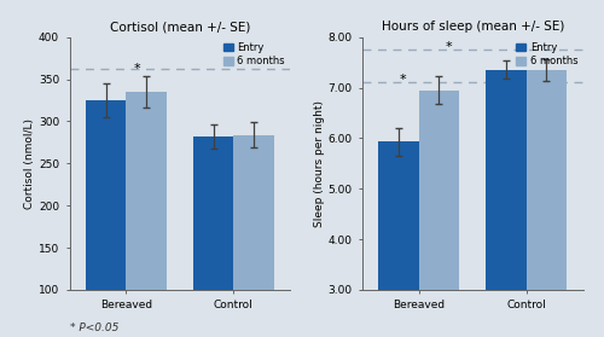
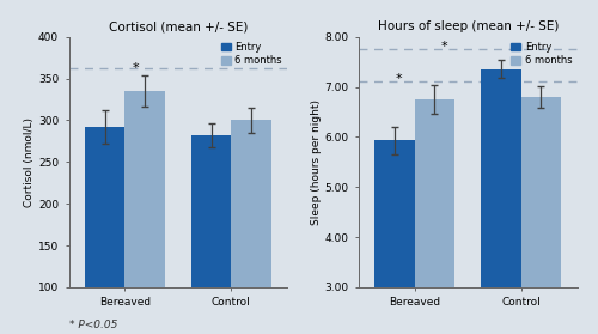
Cortisol (mean +/- SE)/Entry/Bereaved: 325 -> 292
Cortisol (mean +/- SE)/6 months/Control: 284 -> 300
Hours of sleep (mean +/- SE)/6 months/Bereaved: 6.95 -> 6.75
Hours of sleep (mean +/- SE)/6 months/Control: 7.35 -> 6.80
